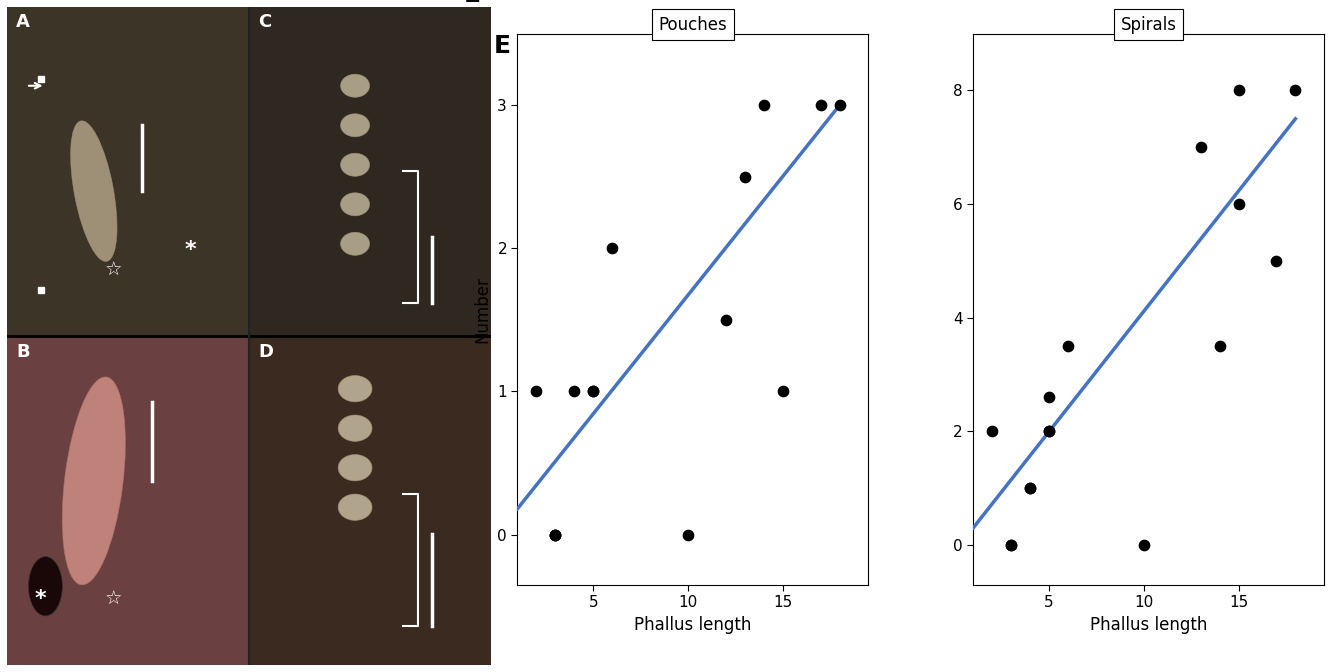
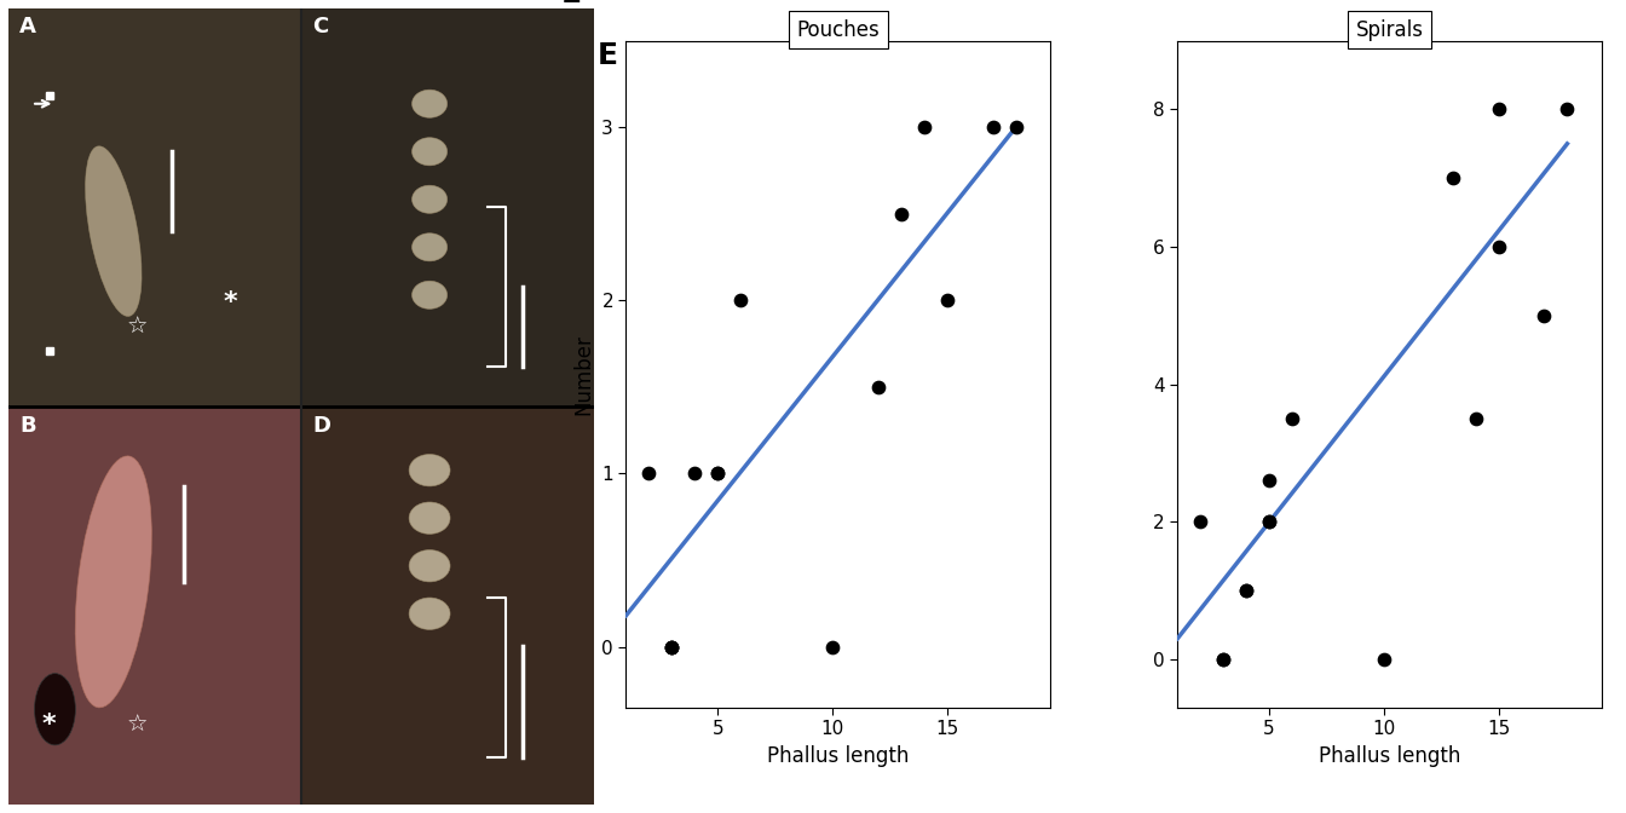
Pouches/15: 1.0 -> 2.0
